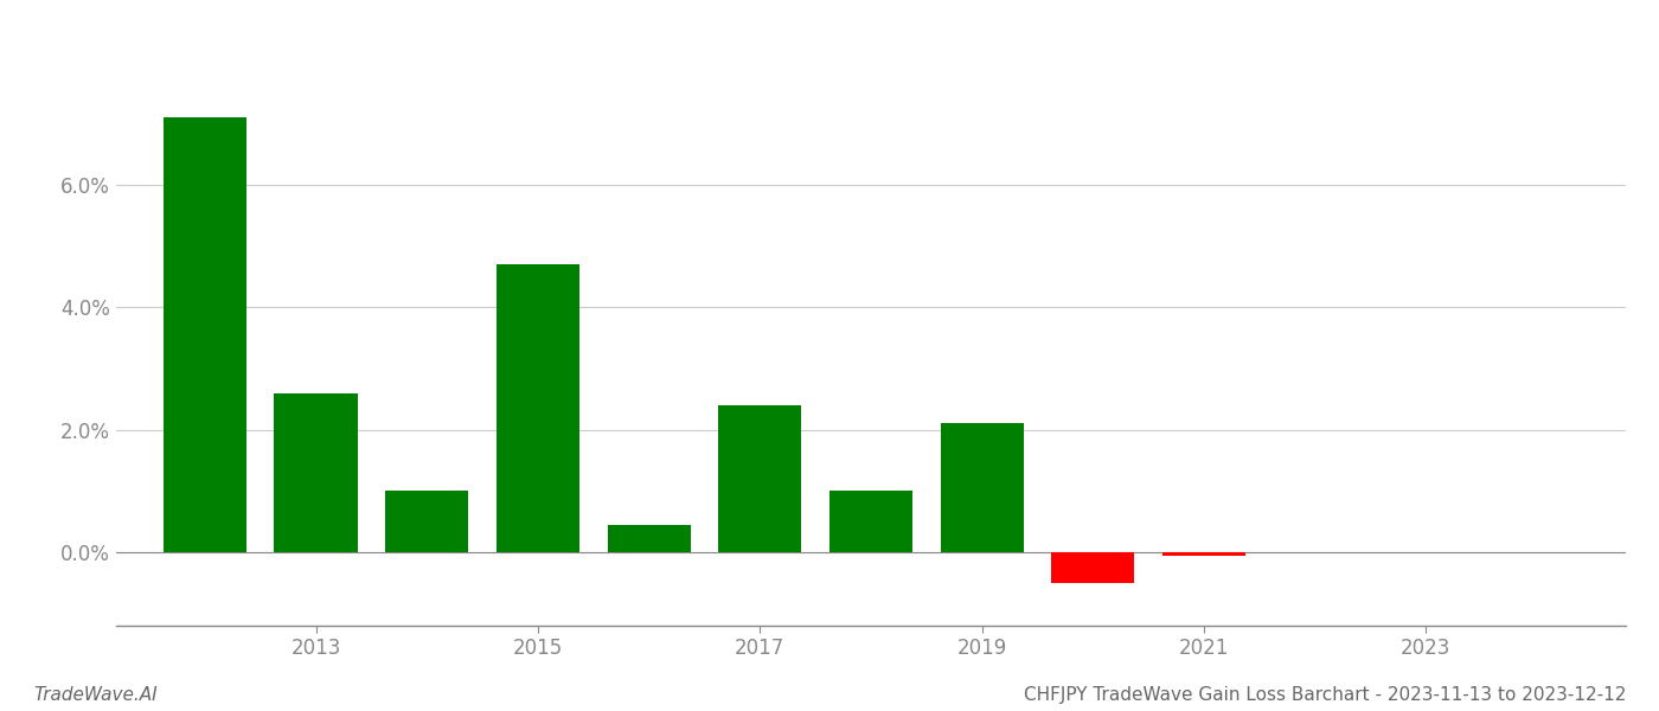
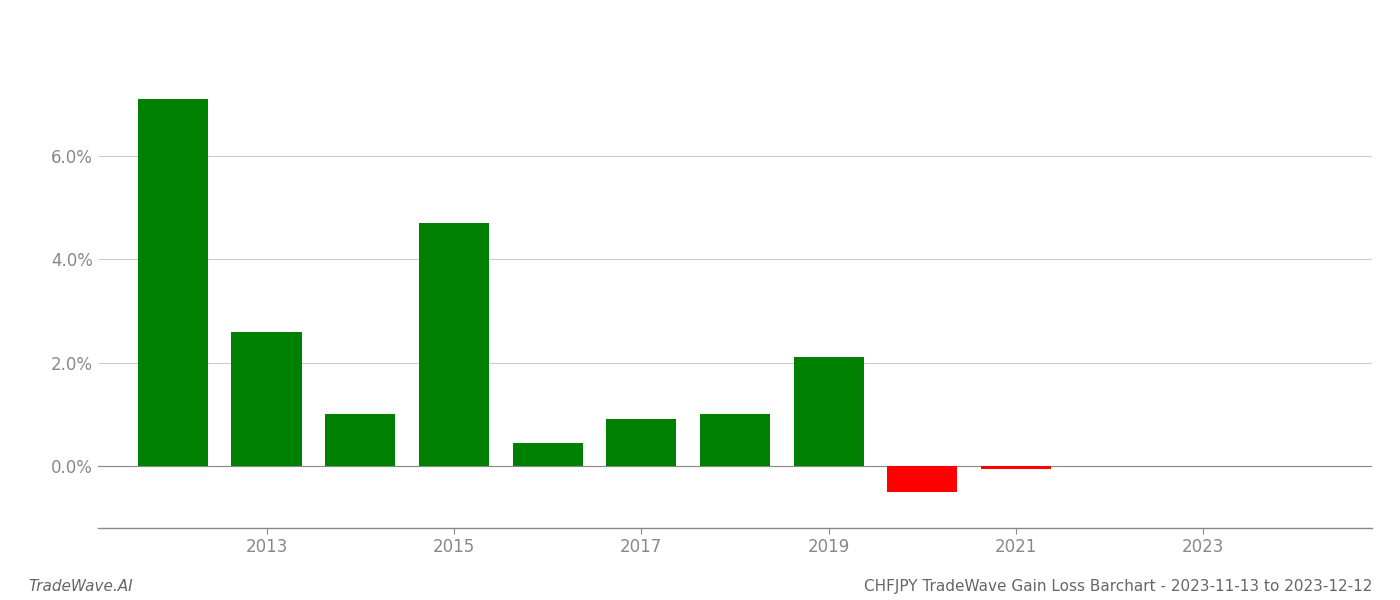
2017: 2.40% -> 0.90%
